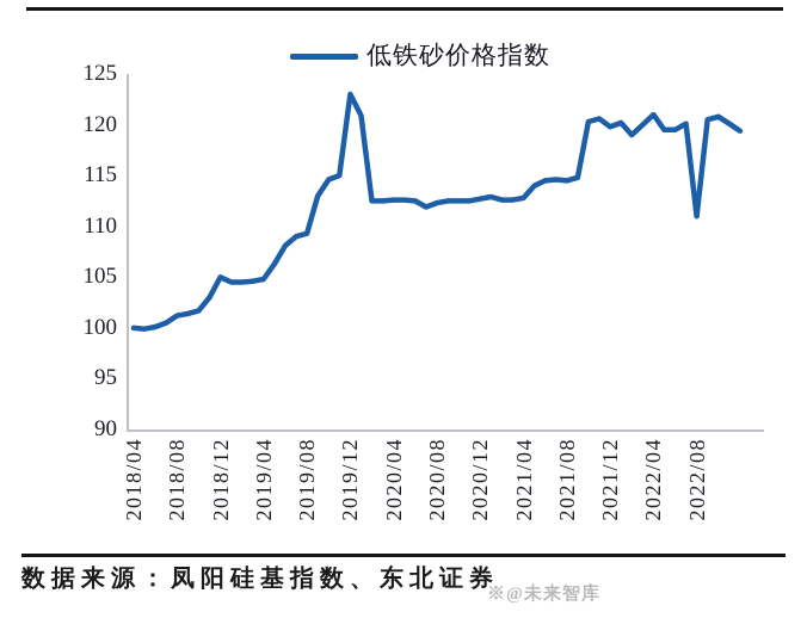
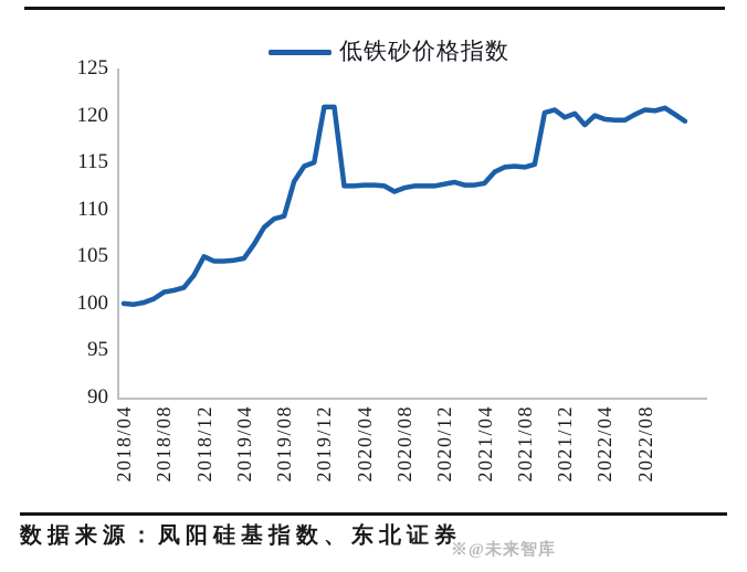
2019/12: 123 -> 121
2022/04: 121 -> 120
2022/08: 111 -> 121
